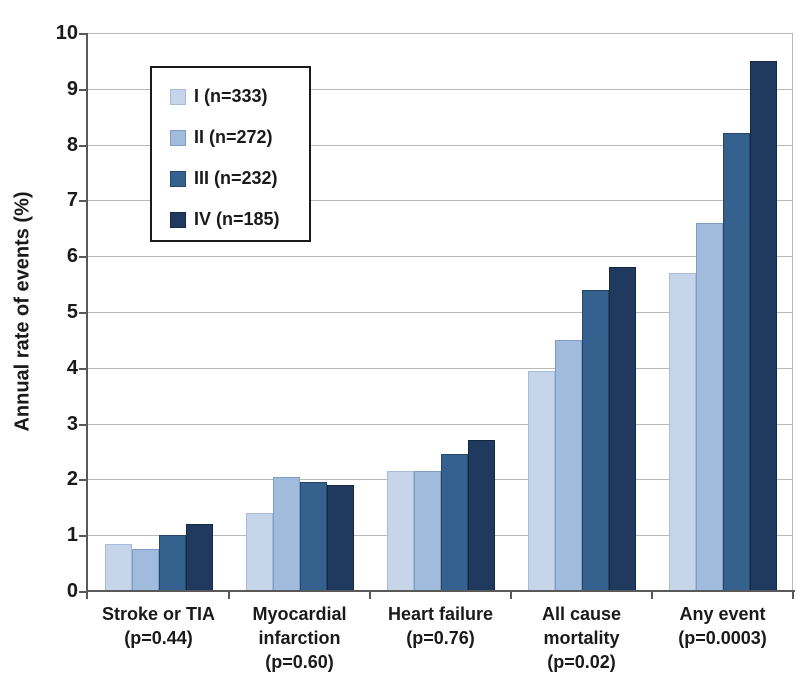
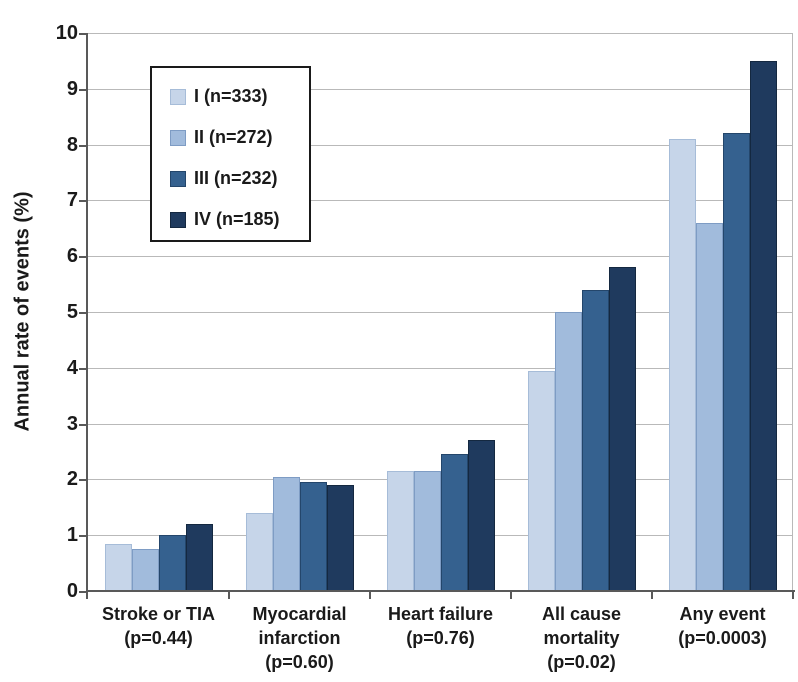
II (n=272)/All cause mortality (p=0.02): 4.5 -> 5.0
I (n=333)/Any event (p=0.0003): 5.7 -> 8.1
